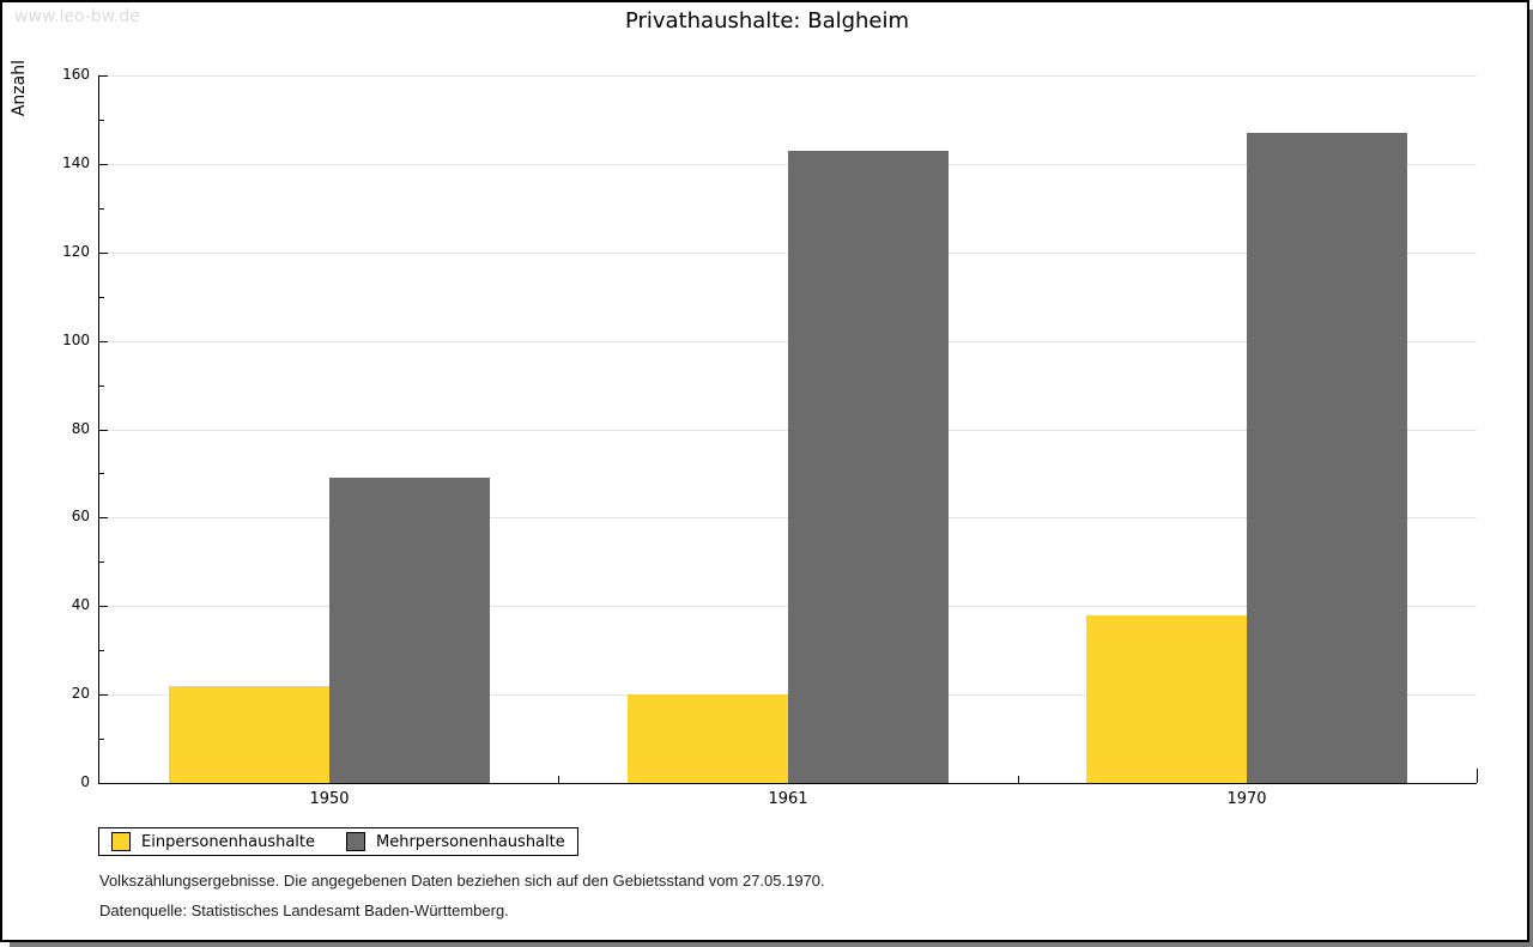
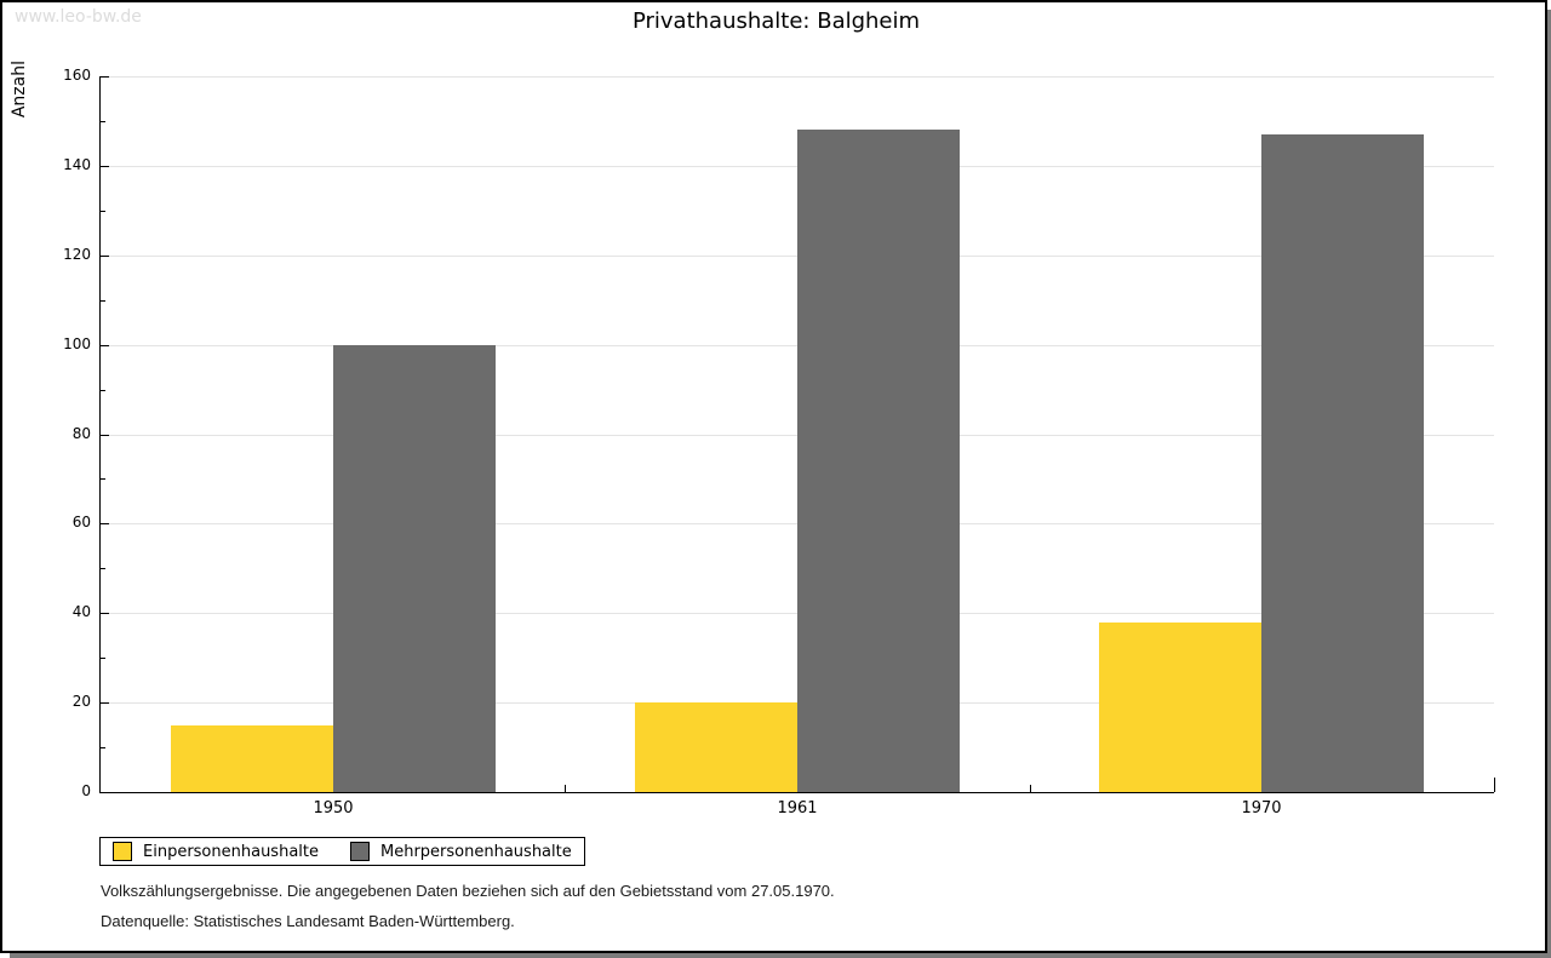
Einpersonenhaushalte/1950: 22 -> 15
Mehrpersonenhaushalte/1950: 69 -> 100
Mehrpersonenhaushalte/1961: 143 -> 148
